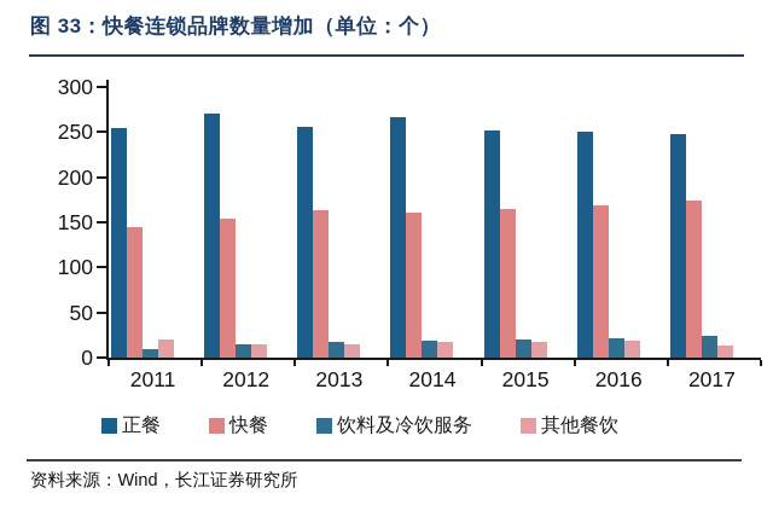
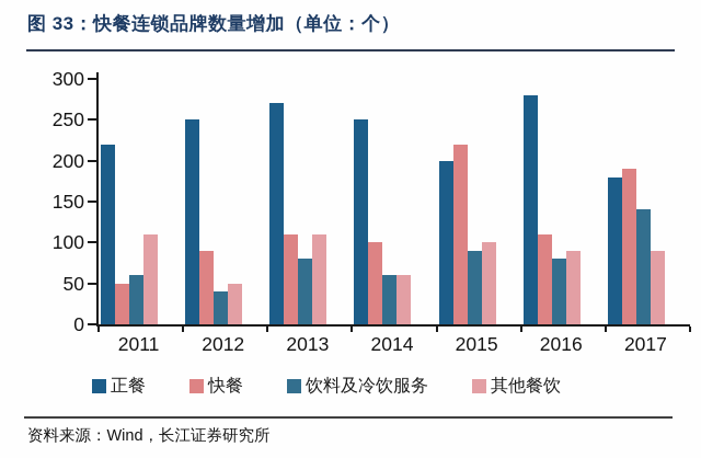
正餐/2011: 250 -> 220
快餐/2011: 140 -> 50
饮料及冷饮服务/2011: 10 -> 60
其他餐饮/2011: 20 -> 110
正餐/2012: 270 -> 250
快餐/2012: 150 -> 90
饮料及冷饮服务/2012: 20 -> 40
其他餐饮/2012: 20 -> 50
正餐/2013: 260 -> 270
快餐/2013: 160 -> 110
饮料及冷饮服务/2013: 20 -> 80
其他餐饮/2013: 20 -> 110
正餐/2014: 270 -> 250
快餐/2014: 160 -> 100
饮料及冷饮服务/2014: 20 -> 60
其他餐饮/2014: 20 -> 60
正餐/2015: 250 -> 200
快餐/2015: 160 -> 220
饮料及冷饮服务/2015: 20 -> 90
其他餐饮/2015: 20 -> 100
正餐/2016: 250 -> 280
快餐/2016: 170 -> 110
饮料及冷饮服务/2016: 20 -> 80
其他餐饮/2016: 20 -> 90
正餐/2017: 250 -> 180
快餐/2017: 170 -> 190
饮料及冷饮服务/2017: 20 -> 140
其他餐饮/2017: 10 -> 90
